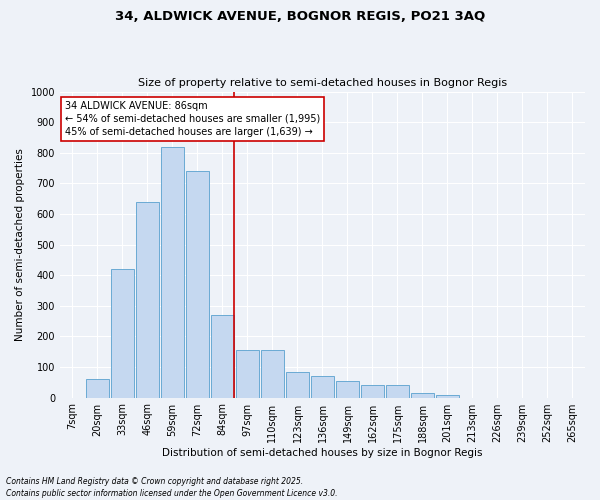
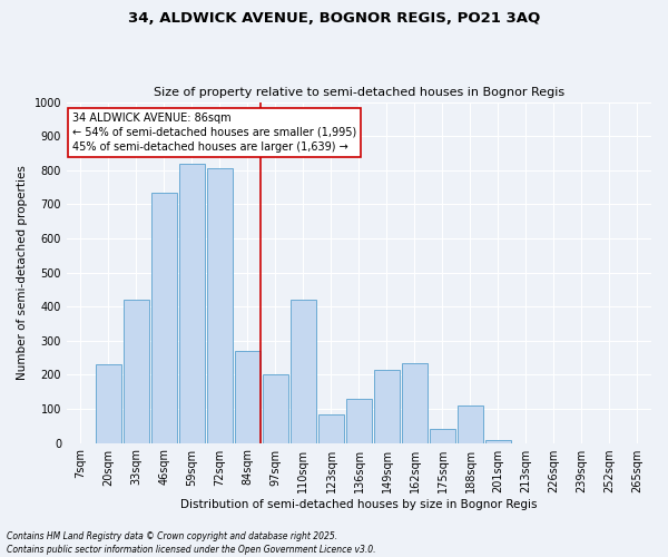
20sqm: 60 -> 230
46sqm: 640 -> 735
72sqm: 740 -> 805
97sqm: 155 -> 200
110sqm: 155 -> 420
136sqm: 70 -> 130
149sqm: 55 -> 215
162sqm: 40 -> 235
188sqm: 15 -> 110
